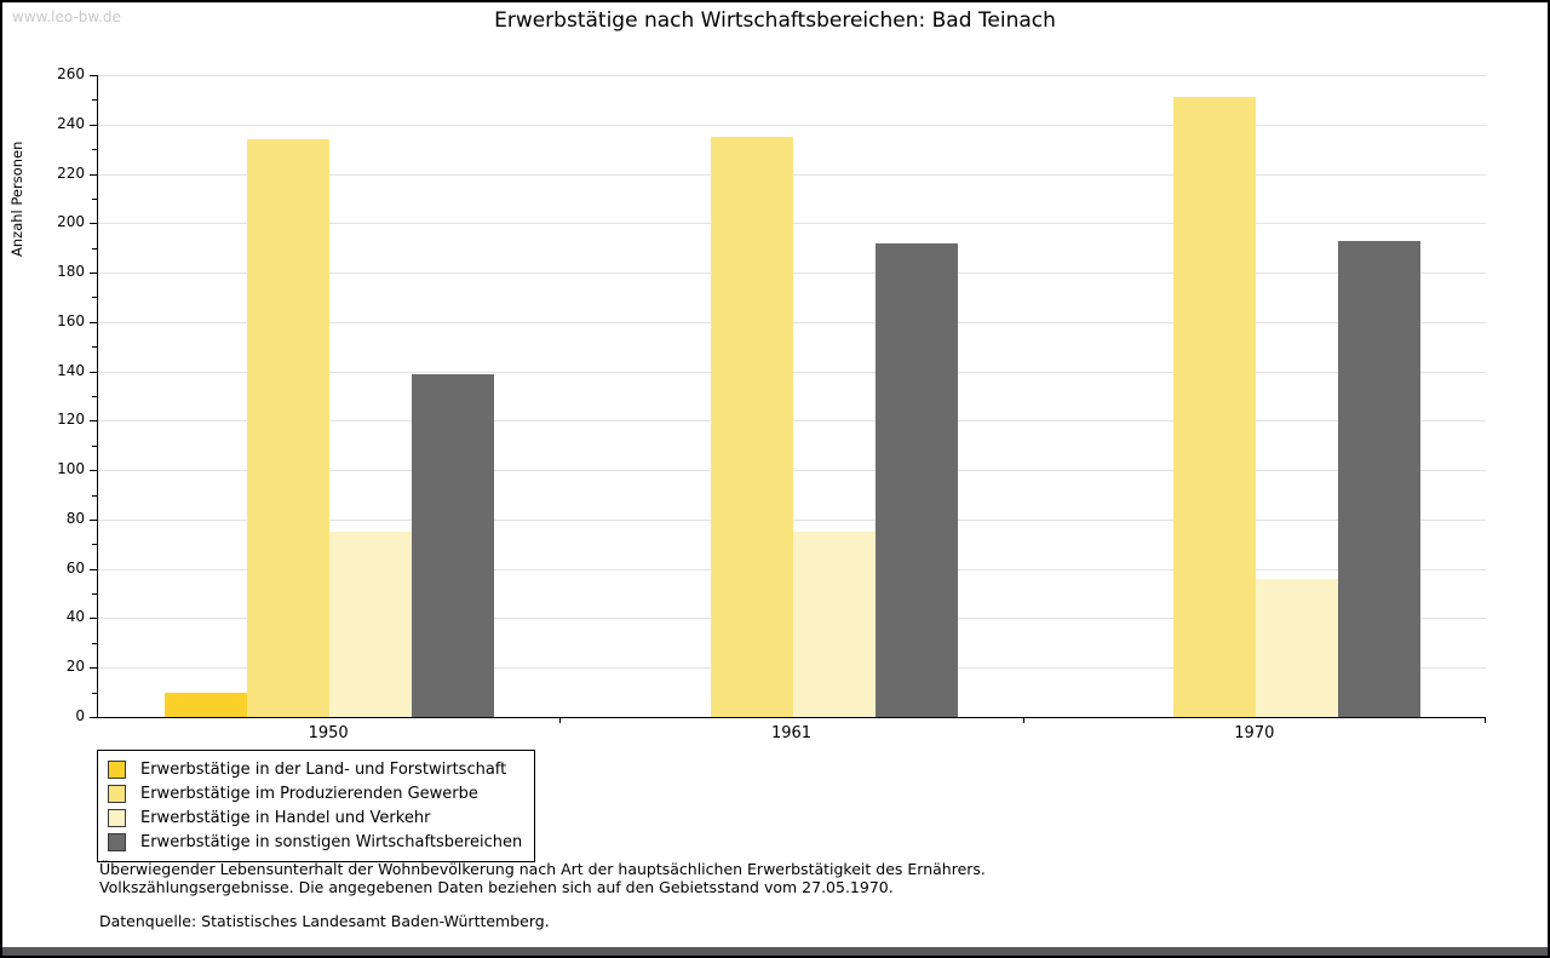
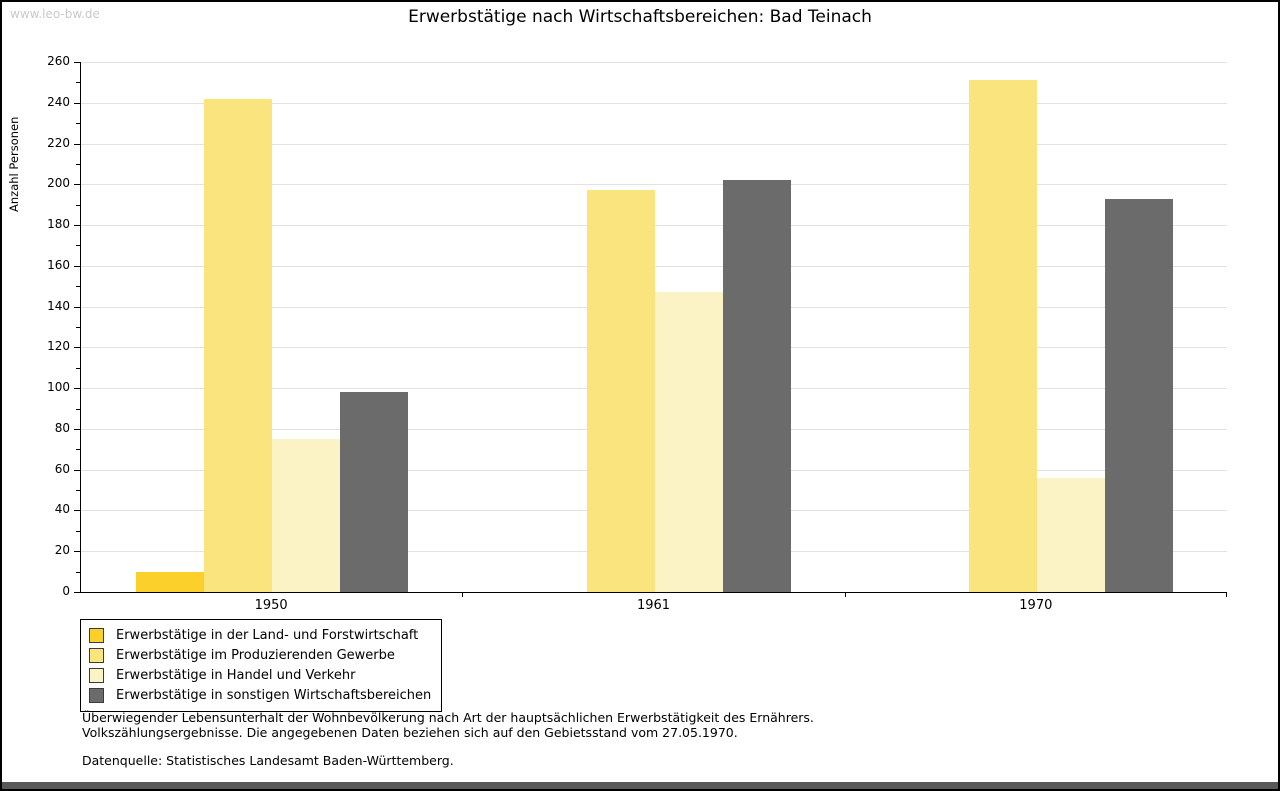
Erwerbstätige im Produzierenden Gewerbe/1950: 234 -> 242
Erwerbstätige in sonstigen Wirtschaftsbereichen/1950: 139 -> 98
Erwerbstätige im Produzierenden Gewerbe/1961: 235 -> 197
Erwerbstätige in Handel und Verkehr/1961: 75 -> 147
Erwerbstätige in sonstigen Wirtschaftsbereichen/1961: 192 -> 202
